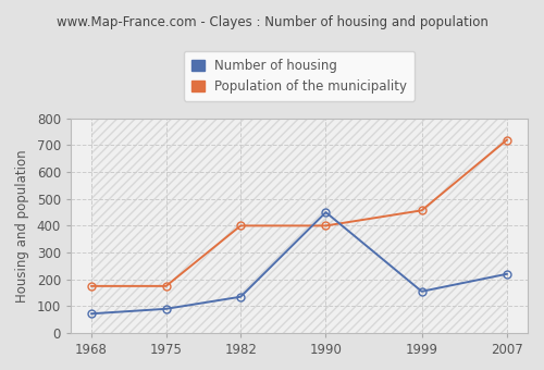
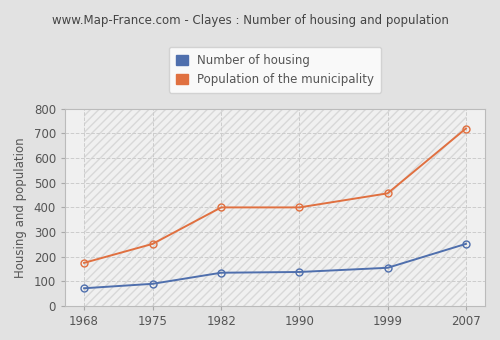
Population of the municipality/1975: 175 -> 252
Number of housing/1990: 450 -> 138
Number of housing/2007: 220 -> 252
